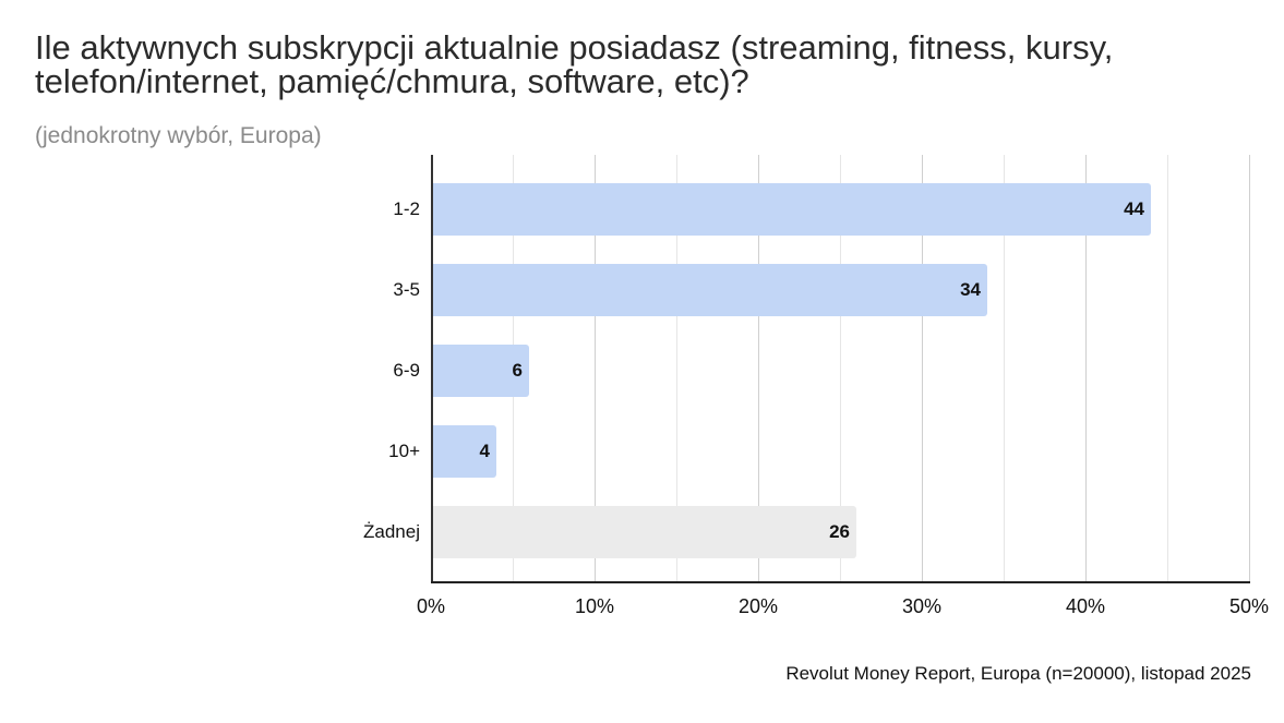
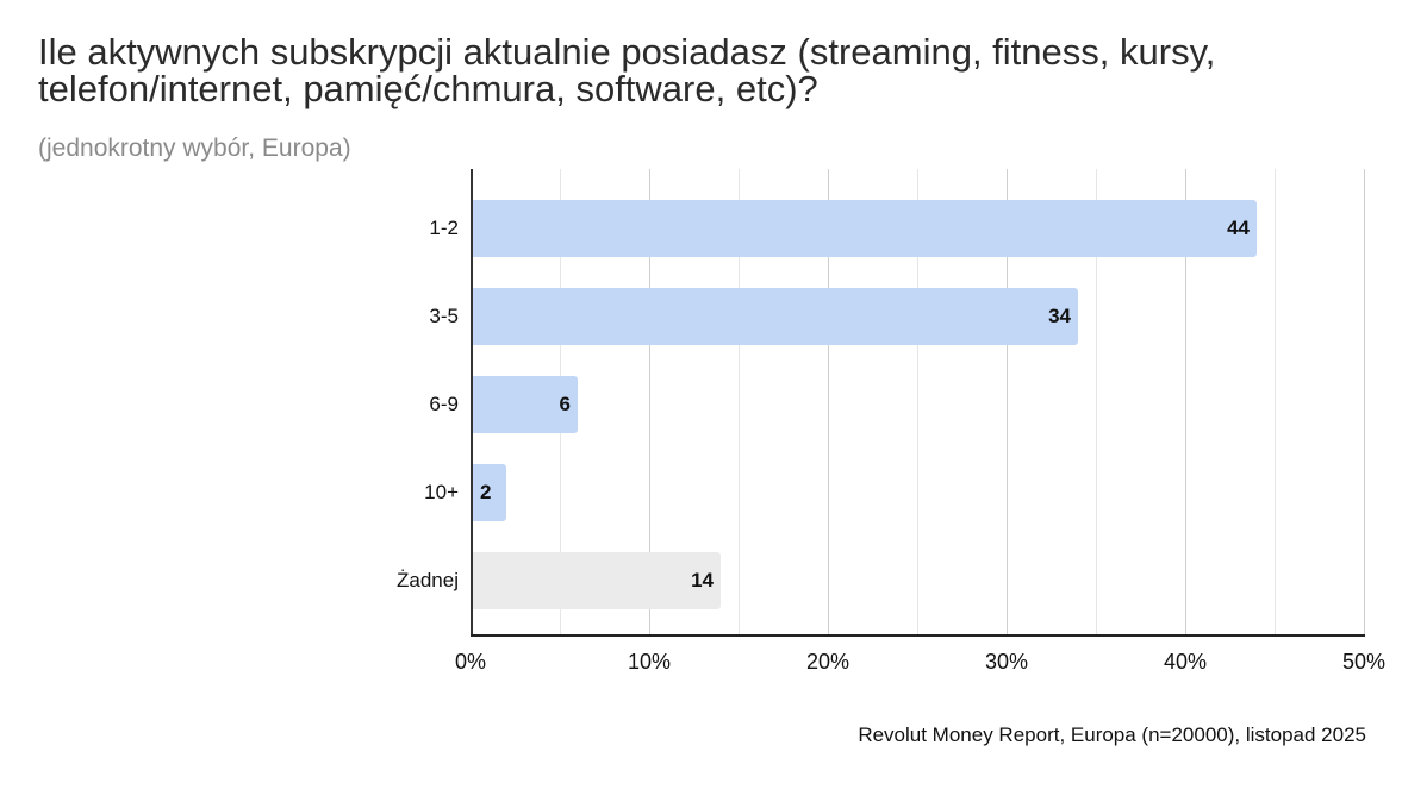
10+: 4 -> 2
Żadnej: 26 -> 14
